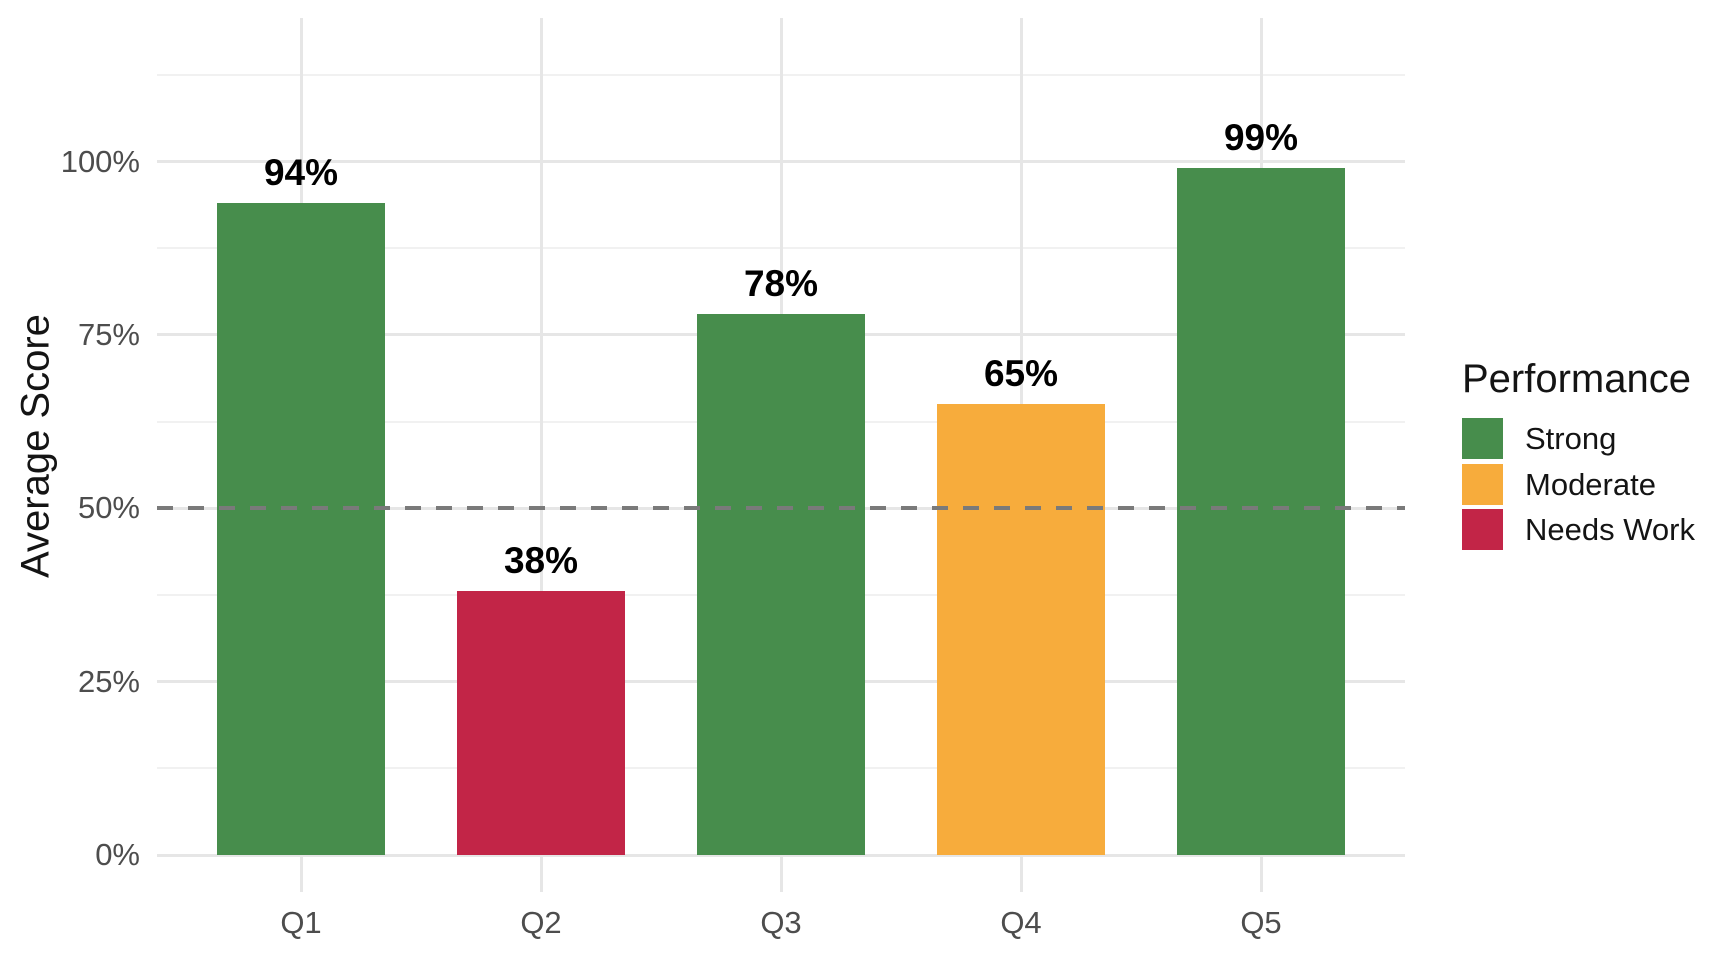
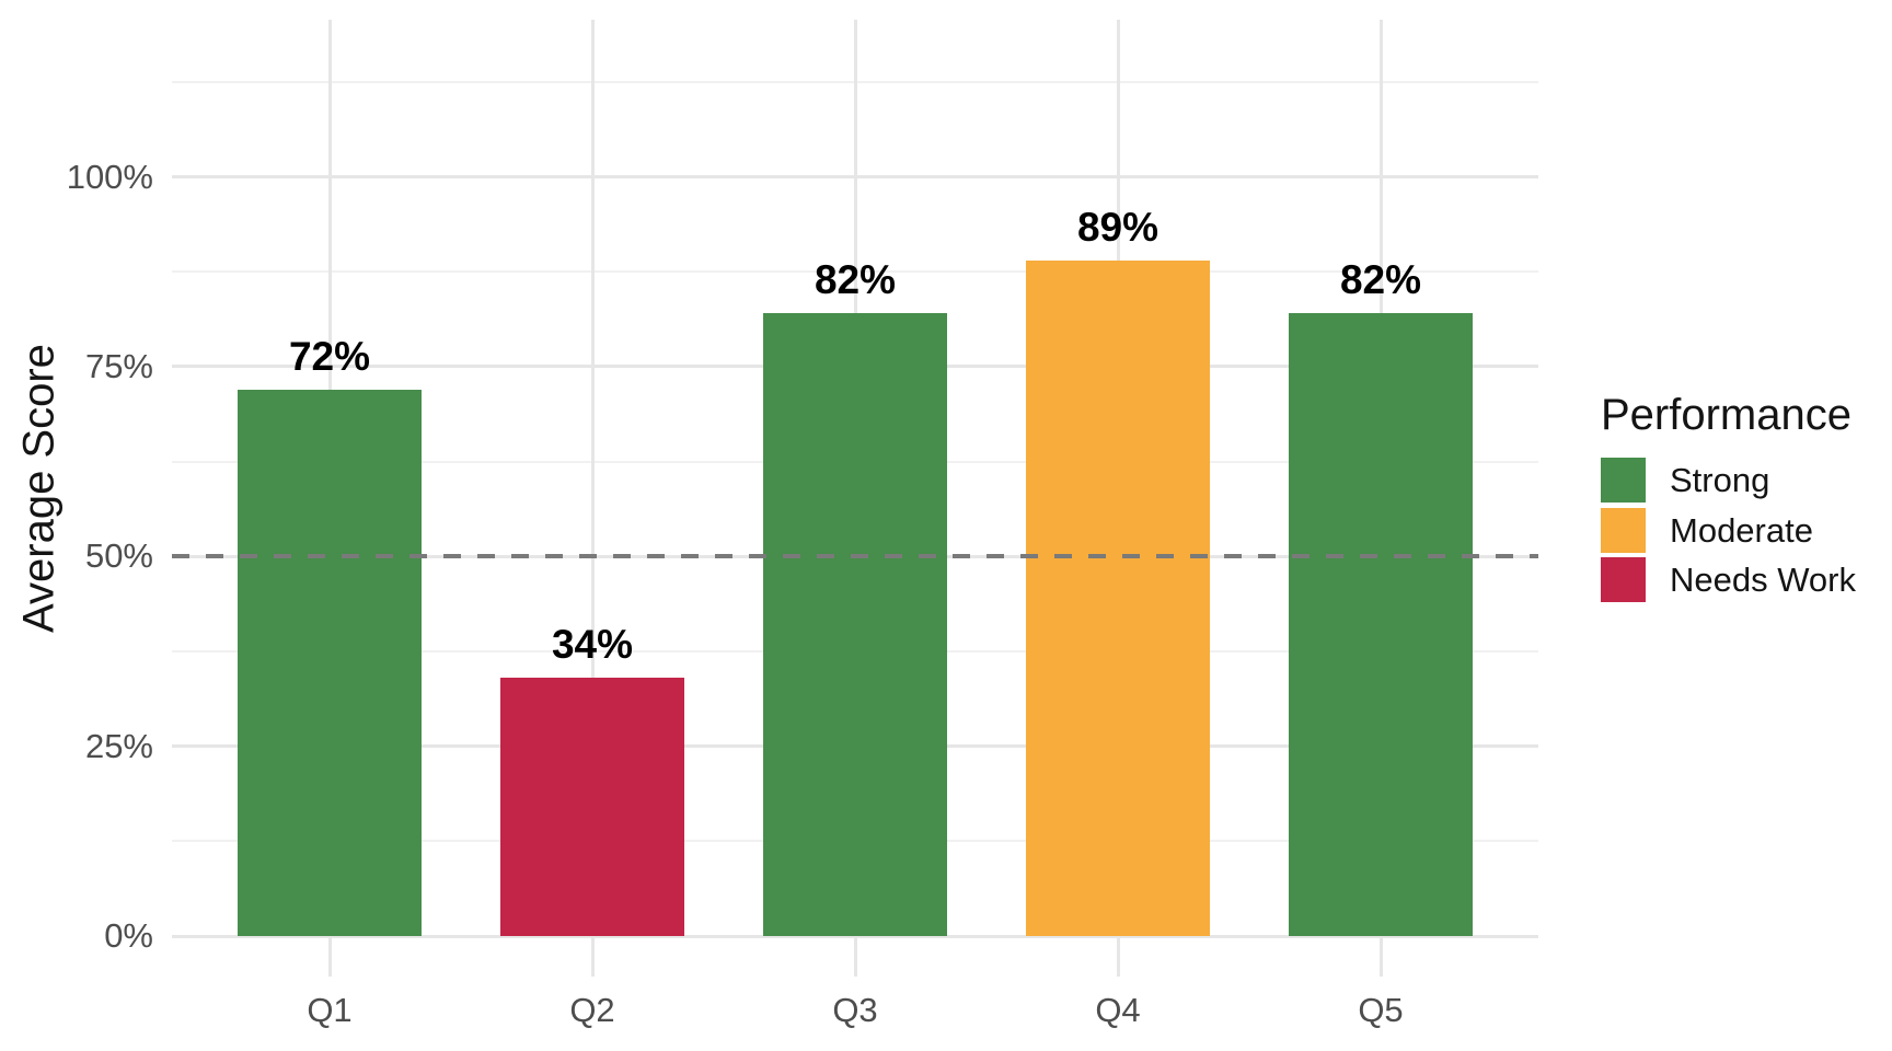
Q1: 94% -> 72%
Q2: 38% -> 34%
Q3: 78% -> 82%
Q4: 65% -> 89%
Q5: 99% -> 82%
